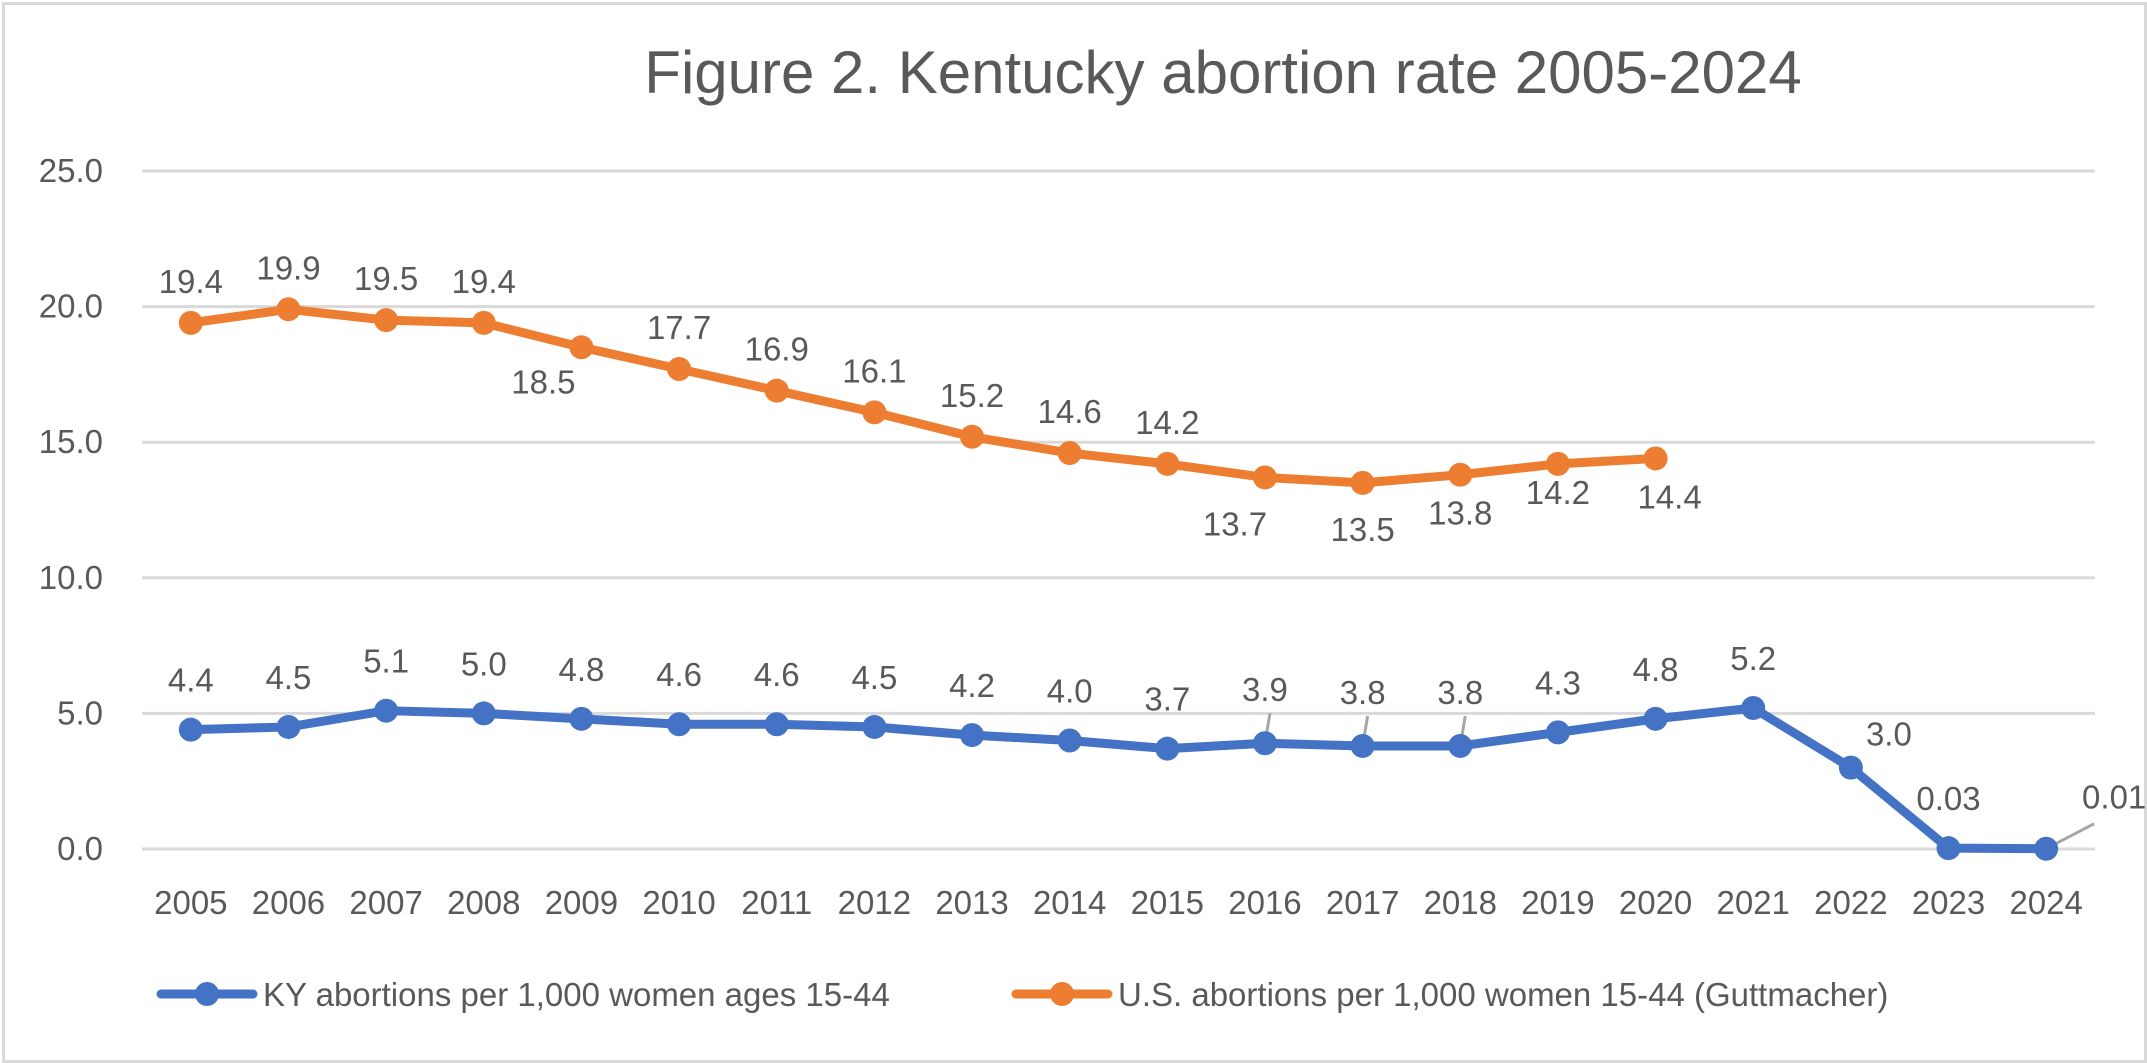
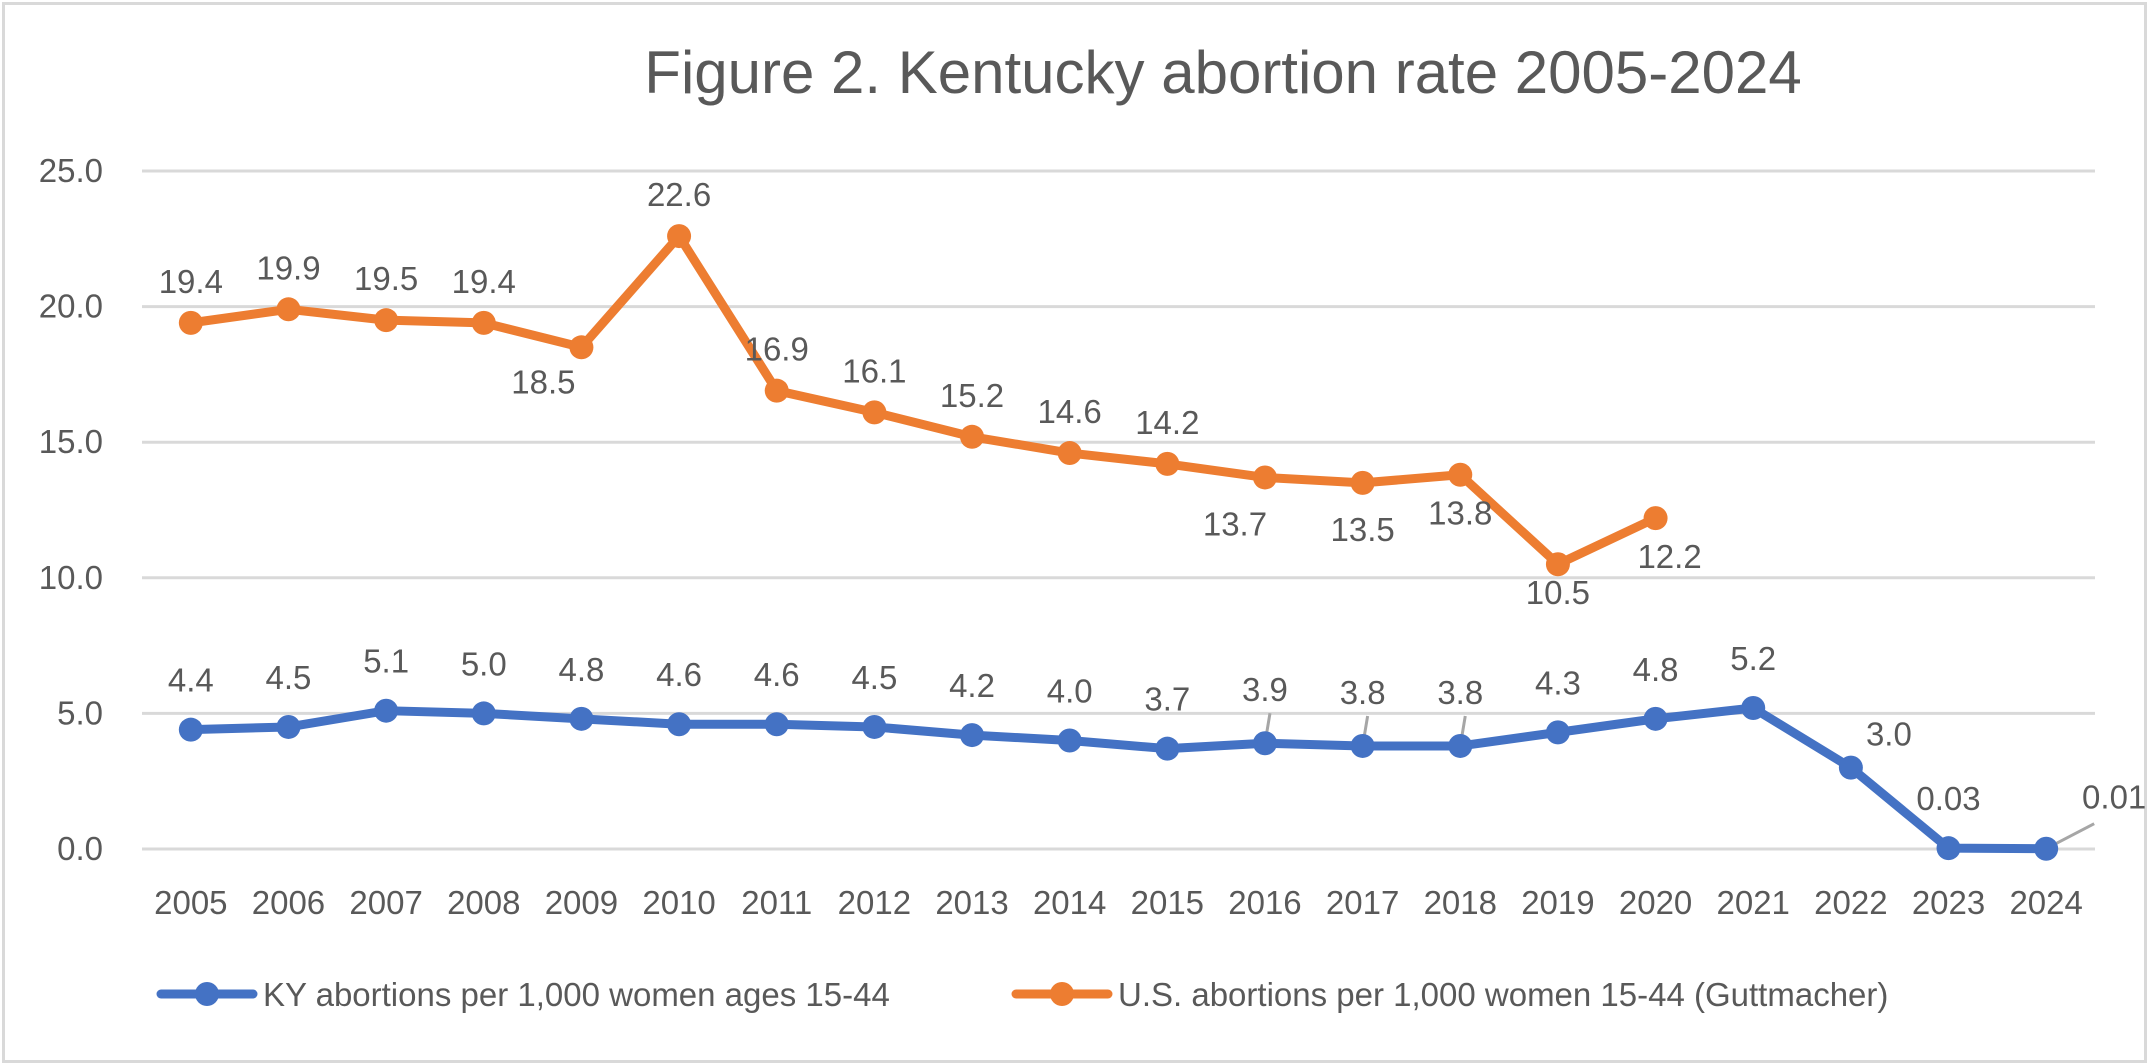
U.S. abortions per 1,000 women 15-44 (Guttmacher)/2010: 17.7 -> 22.6
U.S. abortions per 1,000 women 15-44 (Guttmacher)/2019: 14.2 -> 10.5
U.S. abortions per 1,000 women 15-44 (Guttmacher)/2020: 14.4 -> 12.2
